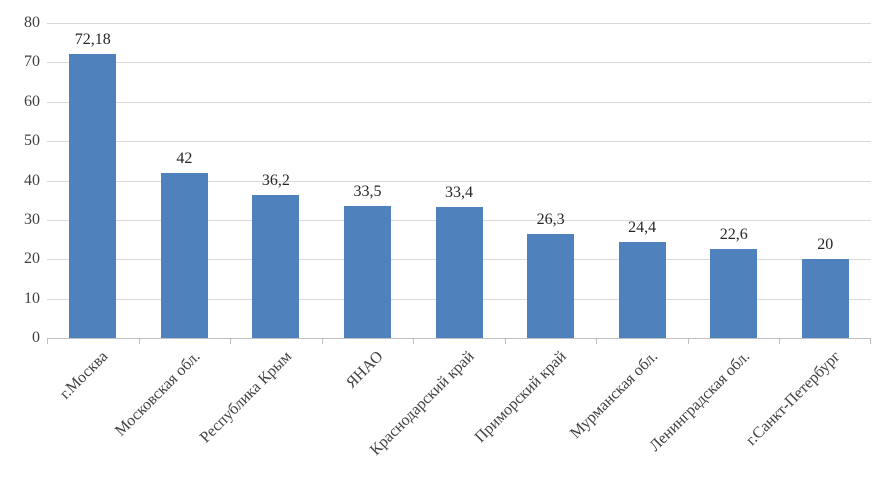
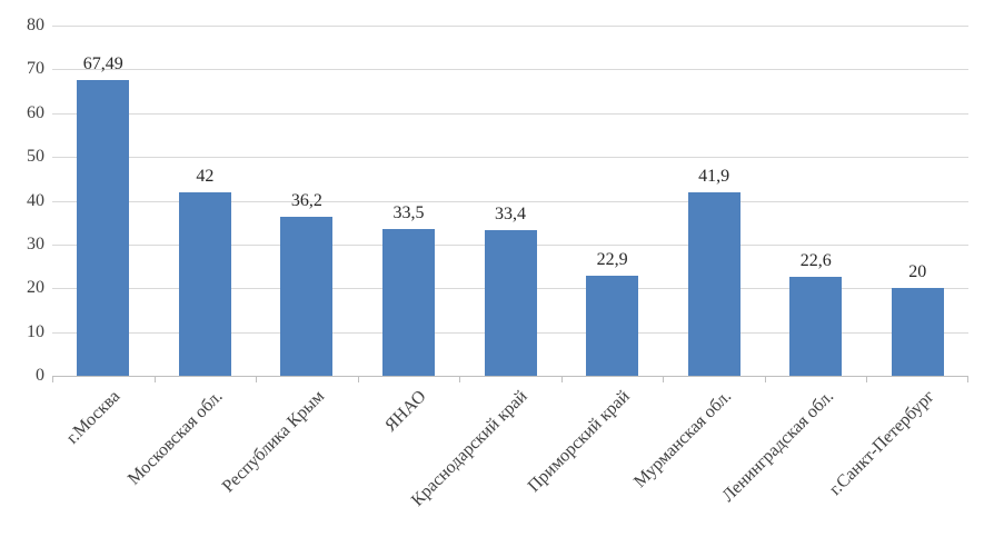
г.Москва: 72,18 -> 67,49
Приморский край: 26,3 -> 22,9
Мурманская обл.: 24,4 -> 41,9
